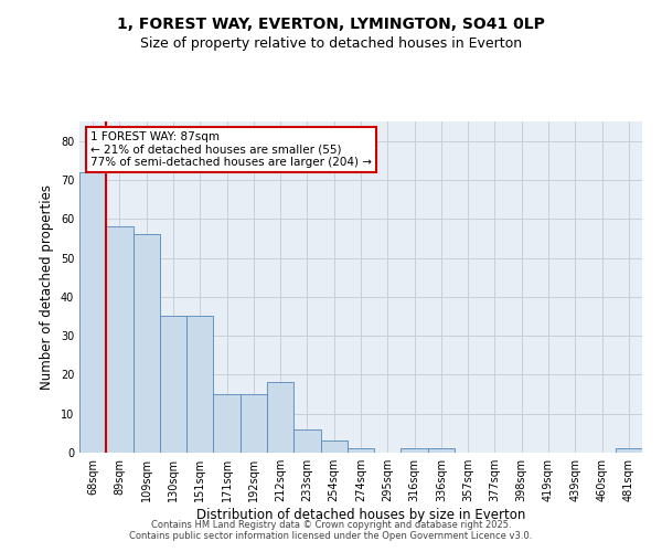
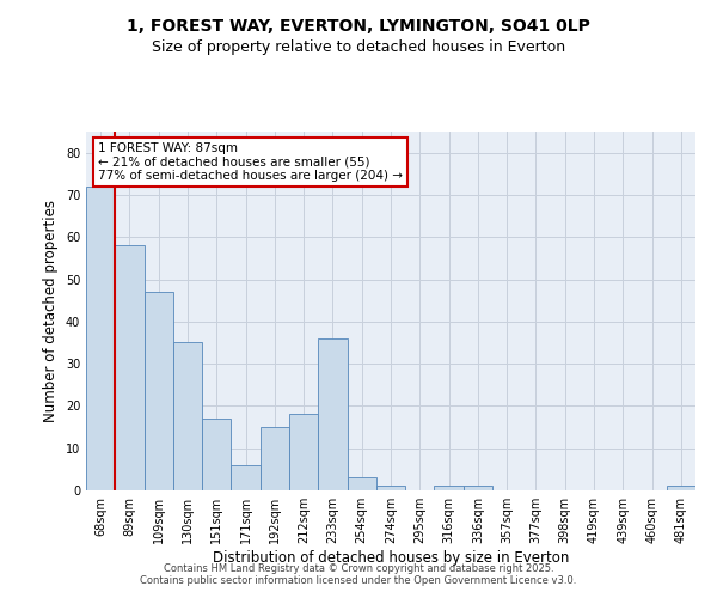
109sqm: 56 -> 47
151sqm: 35 -> 17
171sqm: 15 -> 6
233sqm: 6 -> 36
